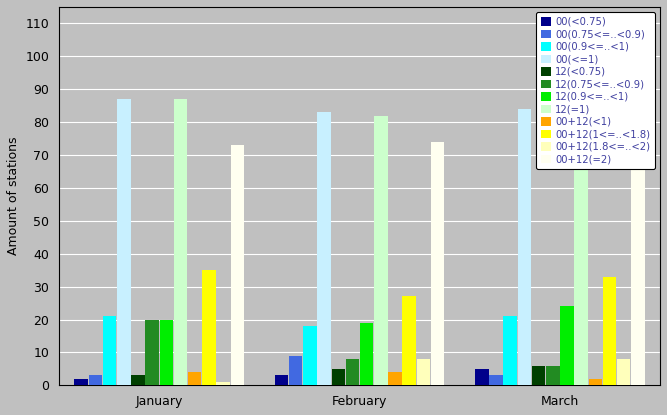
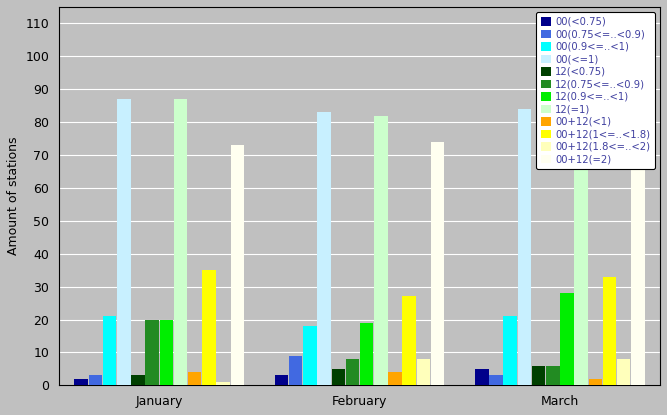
12(0.9<=..<1)/March: 24 -> 28
